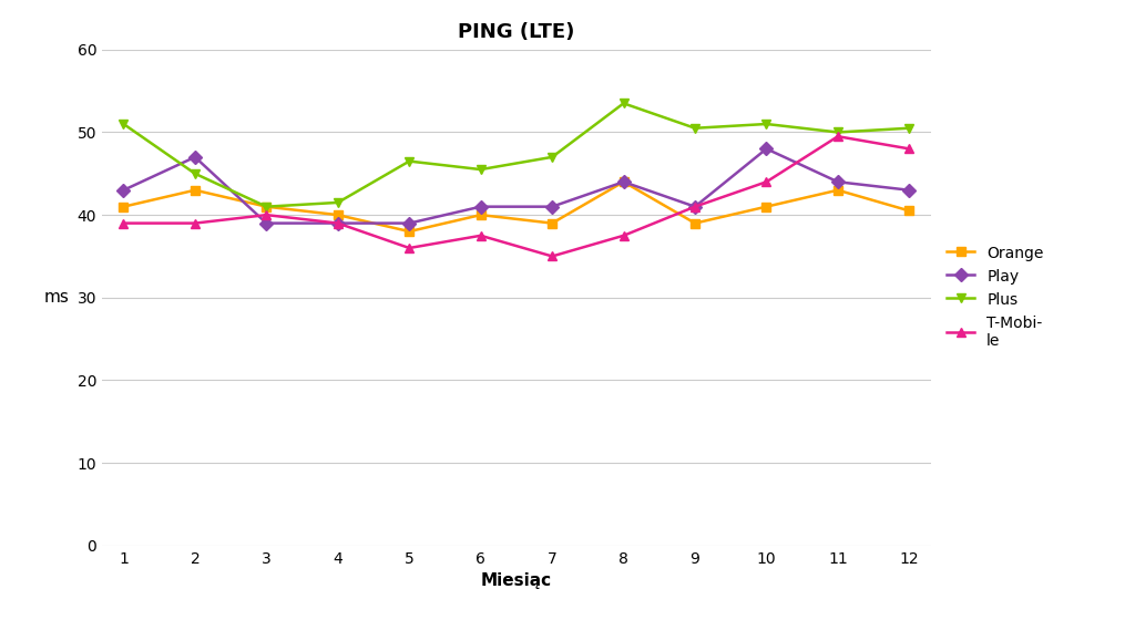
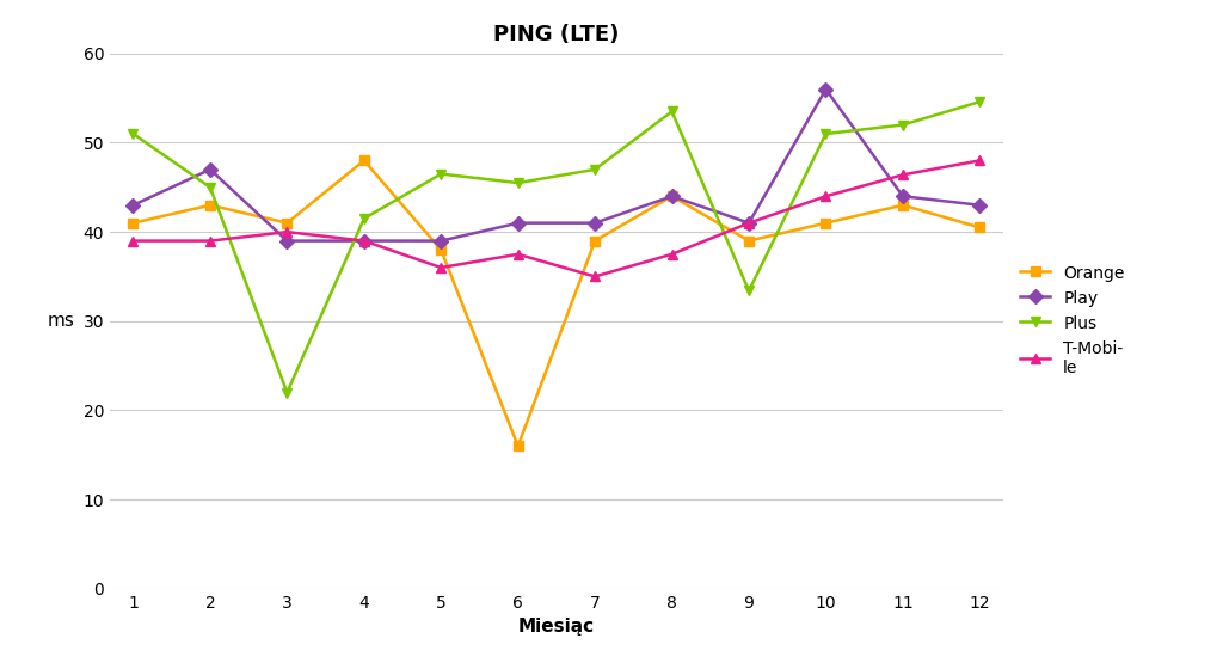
Plus/3: 41.0 -> 22.0
Orange/4: 40.0 -> 48.0
Orange/6: 40.0 -> 16.0
Plus/9: 50.5 -> 33.4
Play/10: 48 -> 56
Plus/11: 50.0 -> 52.0
T-Mobi- le/11: 49.5 -> 46.4
Plus/12: 50.5 -> 54.6
